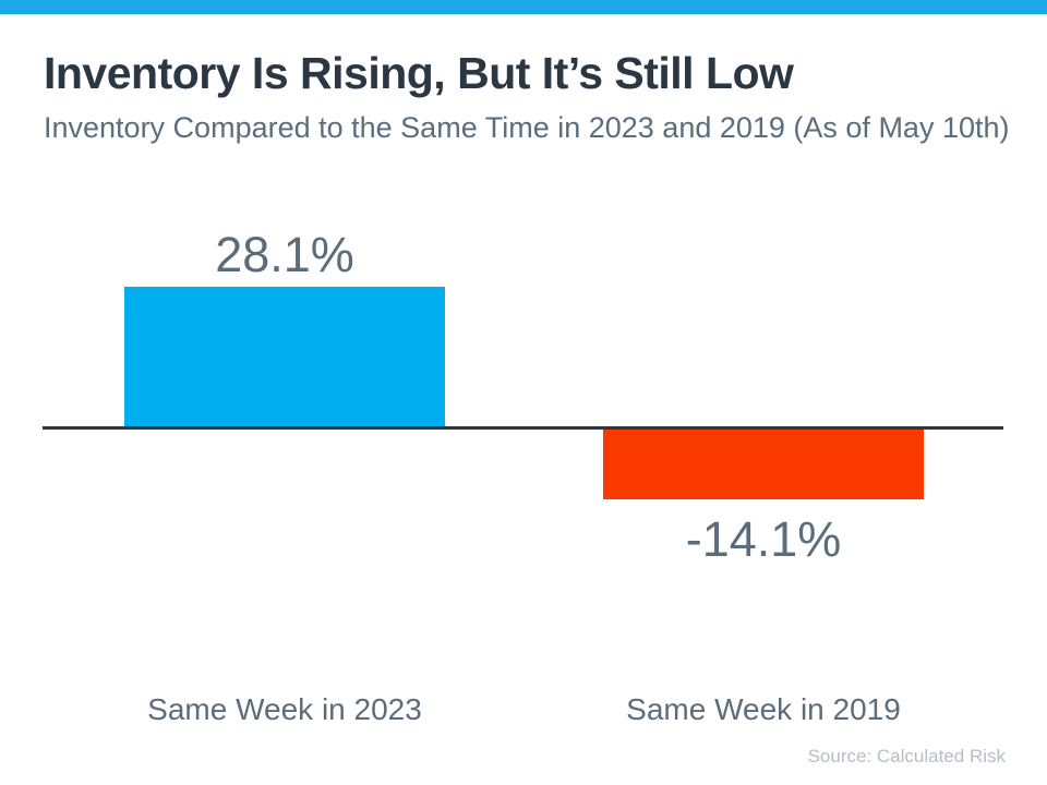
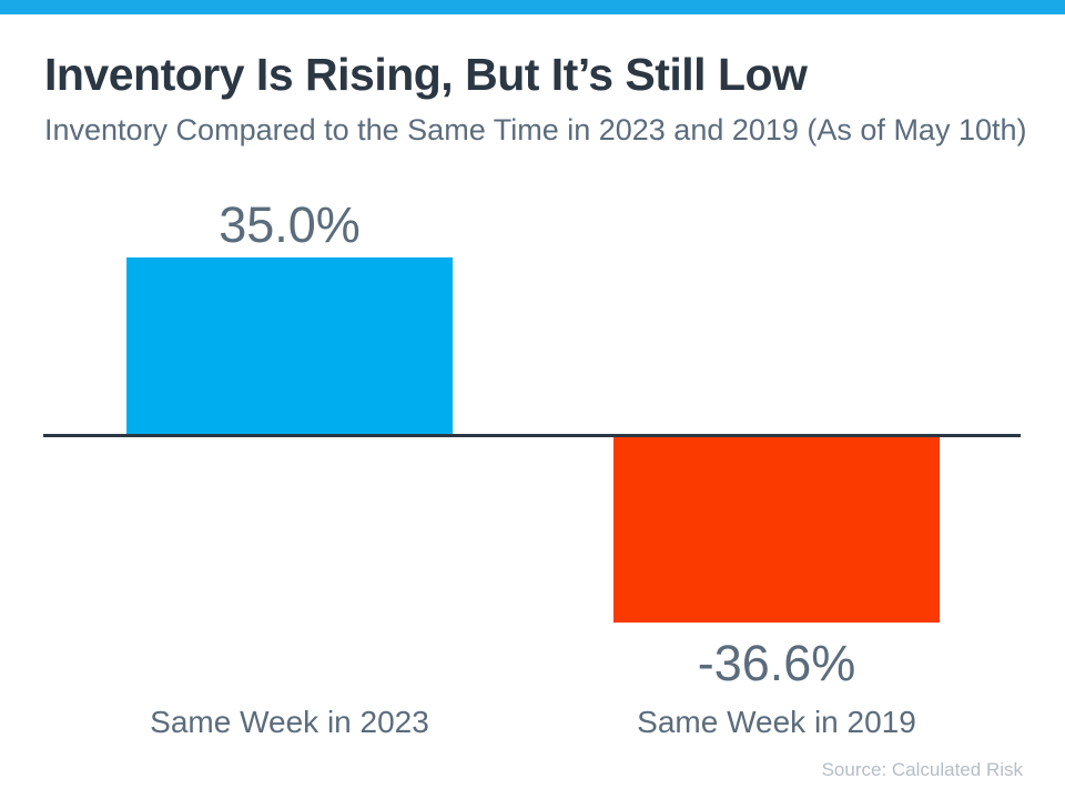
Same Week in 2023: 28.1% -> 35.0%
Same Week in 2019: -14.1% -> -36.6%
